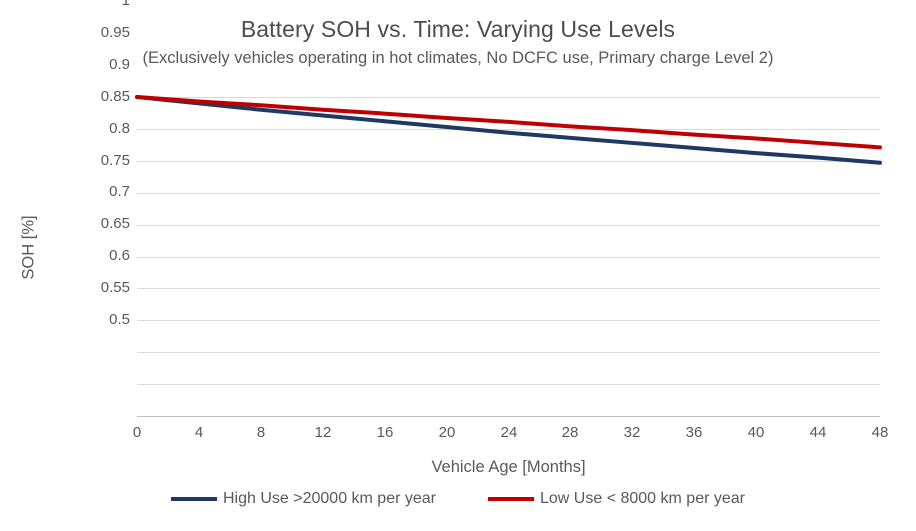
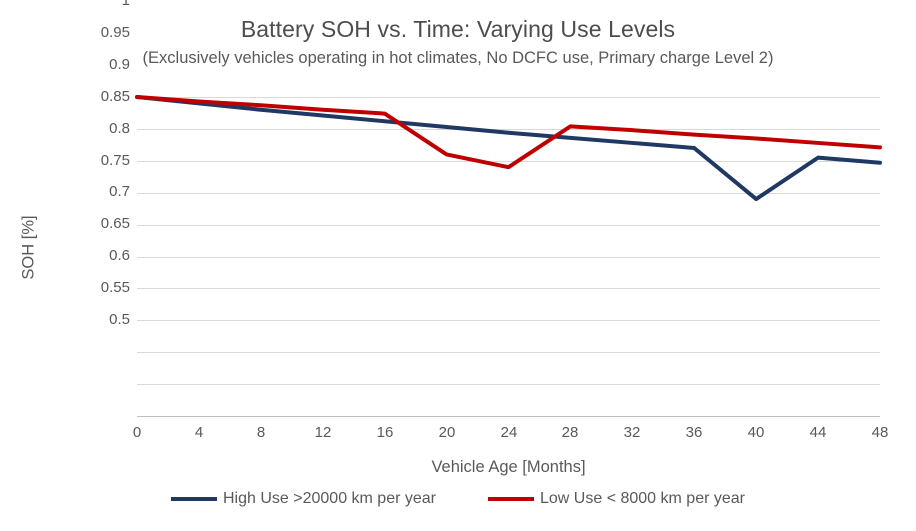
Low Use < 8000 km per year/20: 0.97 -> 0.91
Low Use < 8000 km per year/24: 0.96 -> 0.89
High Use >20000 km per year/40: 0.91 -> 0.84
